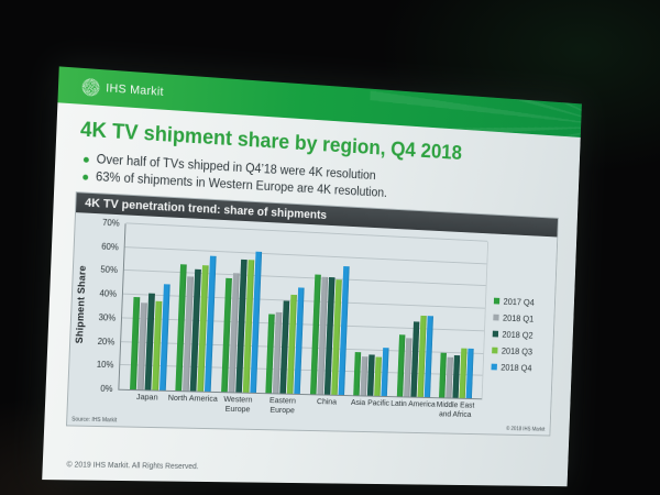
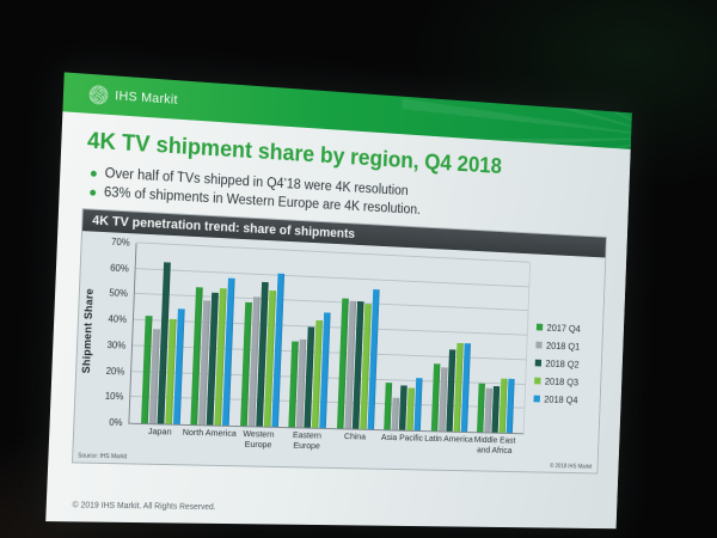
2017 Q4/Japan: 39% -> 42%
2018 Q2/Japan: 41% -> 63%
2018 Q3/Japan: 38% -> 41%
2018 Q3/Western Europe: 57% -> 54%
2018 Q1/Asia Pacific: 17% -> 13%
